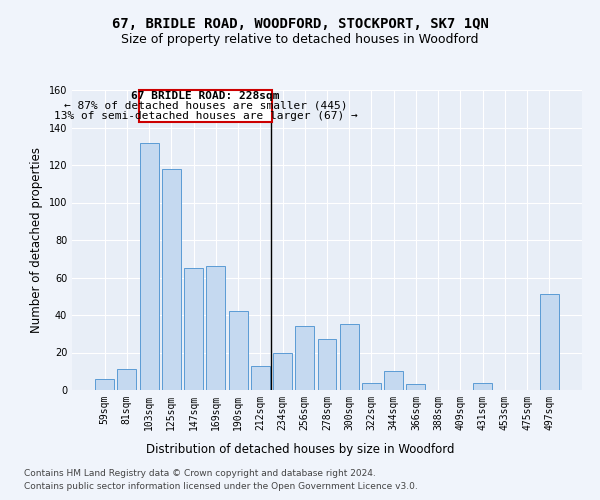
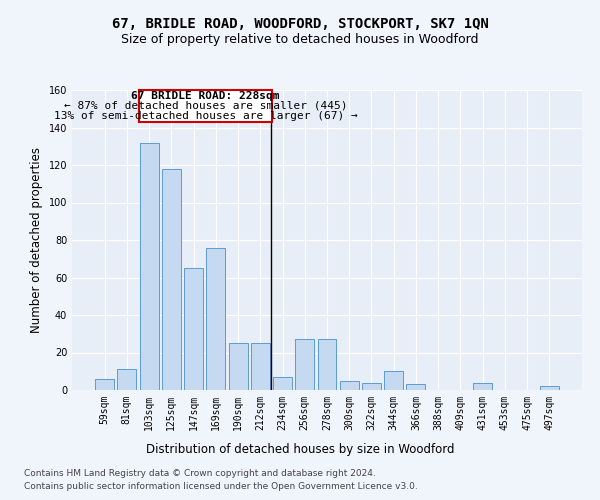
169sqm: 66 -> 76
190sqm: 42 -> 25
212sqm: 13 -> 25
234sqm: 20 -> 7
256sqm: 34 -> 27
300sqm: 35 -> 5
497sqm: 51 -> 2
